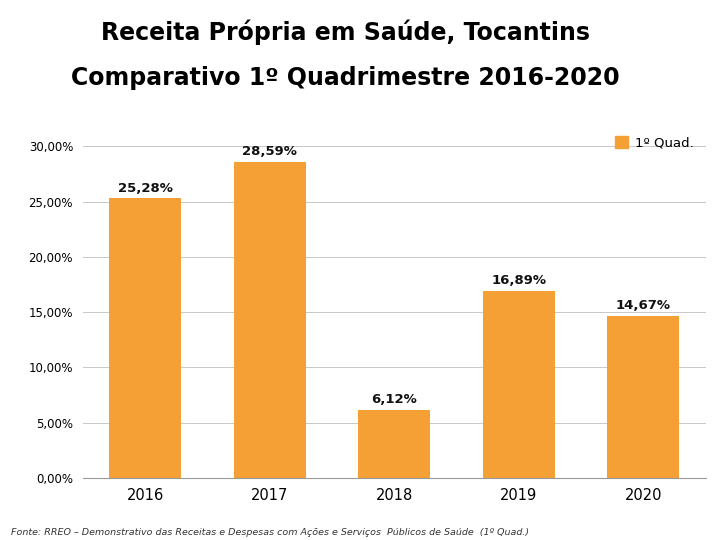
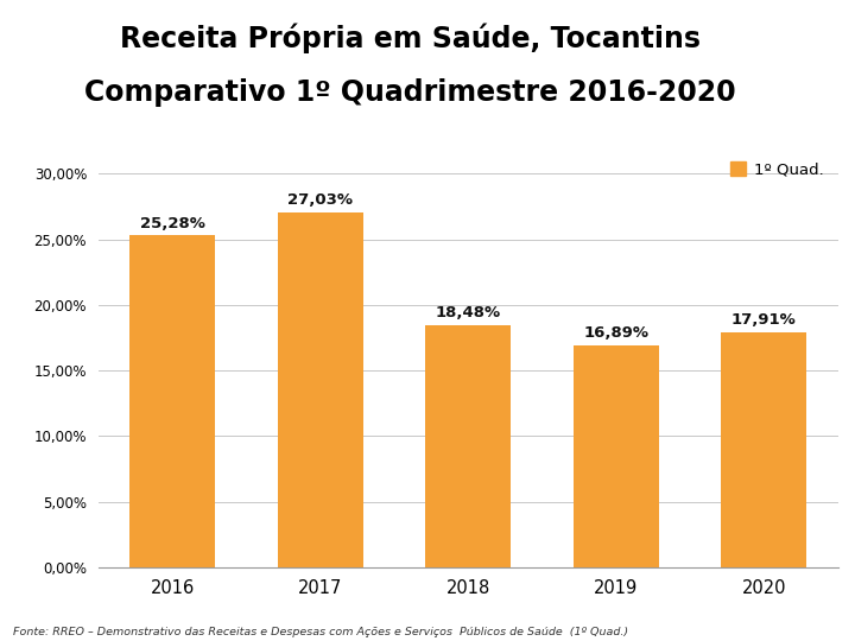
2017: 28,59% -> 27,03%
2018: 6,12% -> 18,48%
2020: 14,67% -> 17,91%
